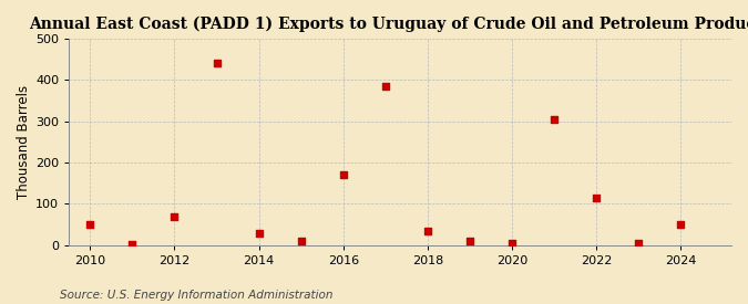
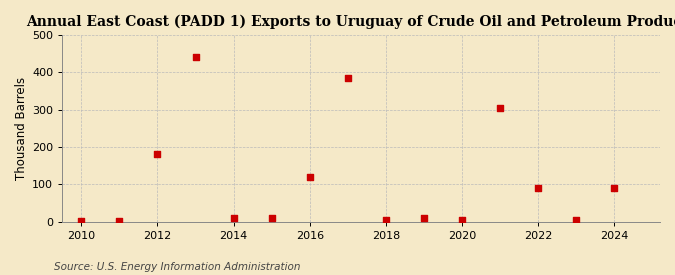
2010: 50 -> 2
2012: 70 -> 180
2014: 30 -> 10
2016: 170 -> 120
2018: 35 -> 5
2022: 115 -> 90
2024: 50 -> 90
